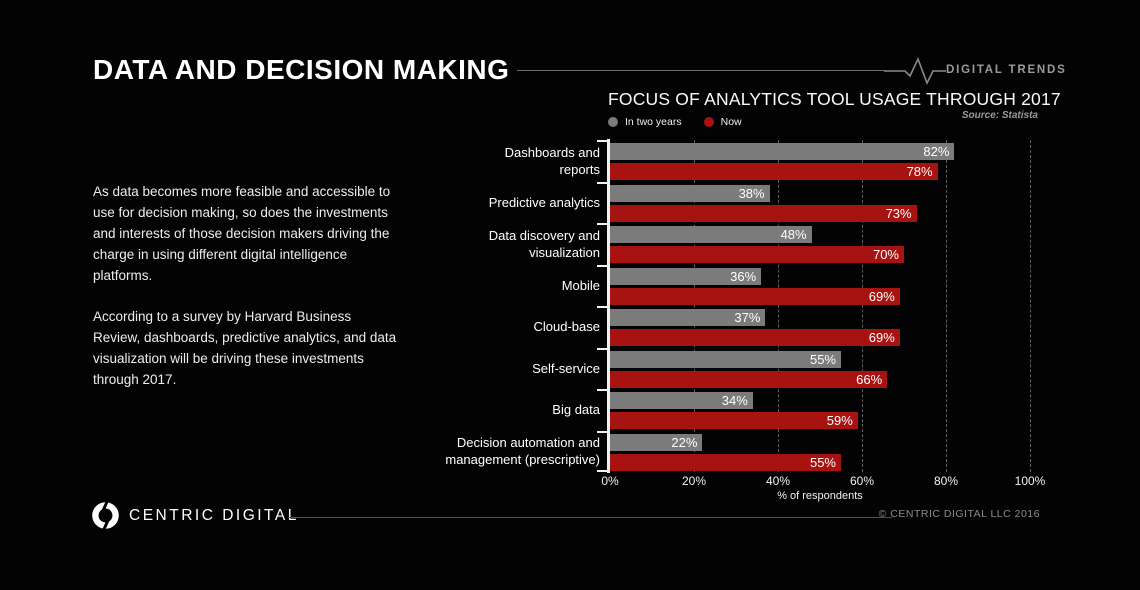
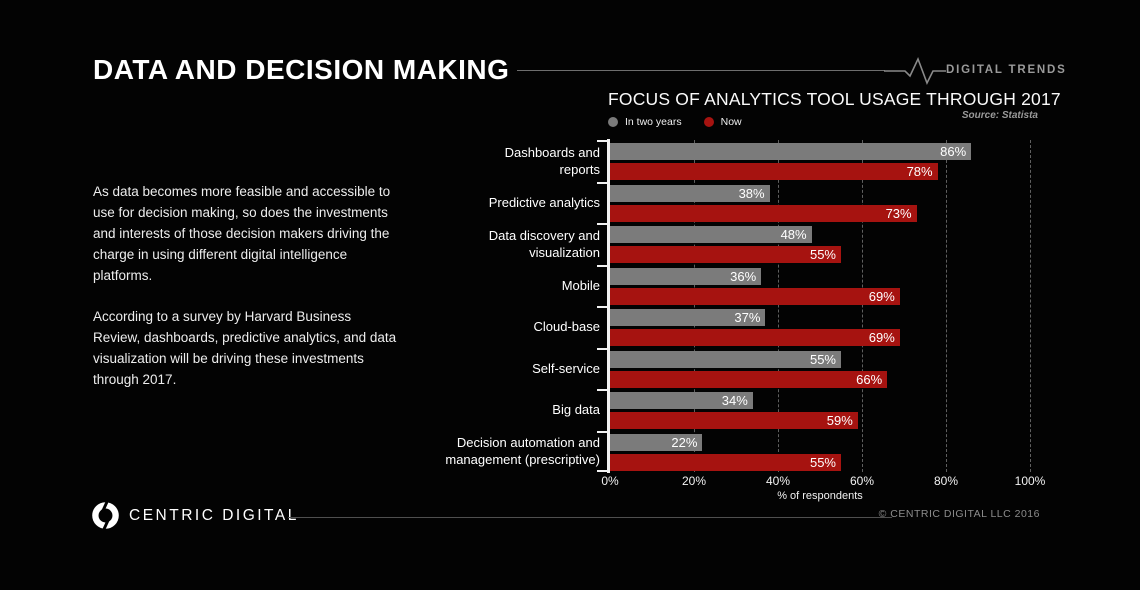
In two years/Dashboards and reports: 82% -> 86%
Now/Data discovery and visualization: 70% -> 55%
